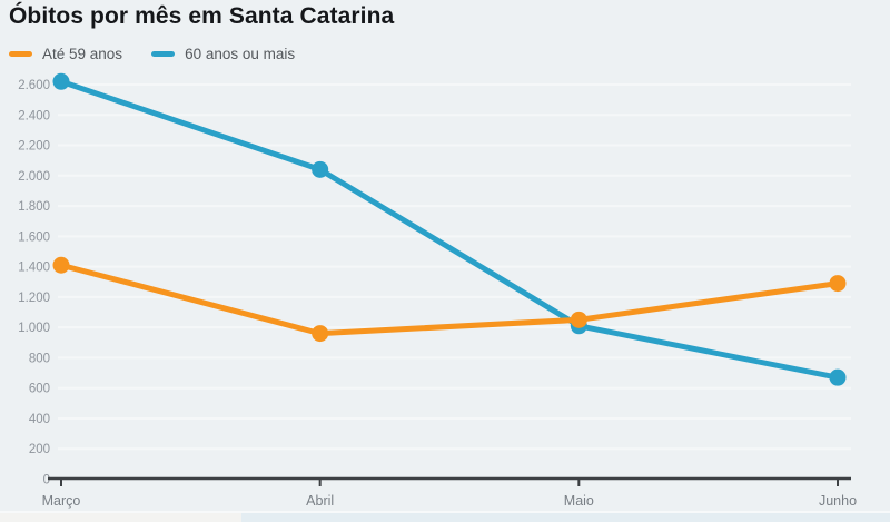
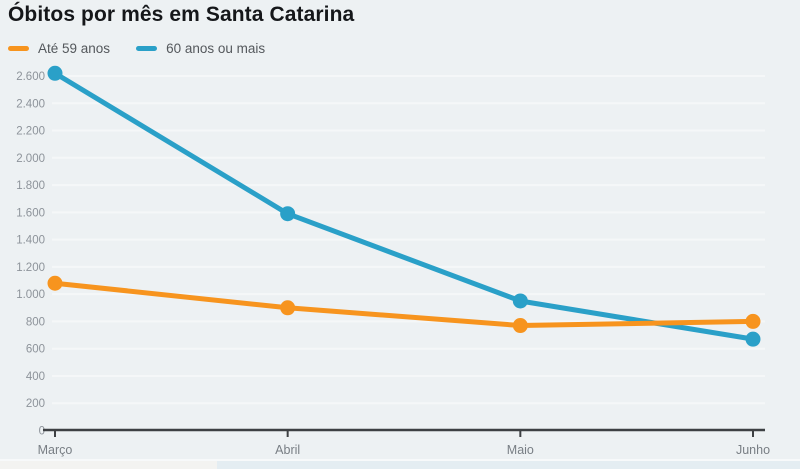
Até 59 anos/Março: 1410 -> 1080
Até 59 anos/Abril: 960 -> 900
60 anos ou mais/Abril: 2040 -> 1590
Até 59 anos/Maio: 1050 -> 770
60 anos ou mais/Maio: 1010 -> 950
Até 59 anos/Junho: 1290 -> 800
